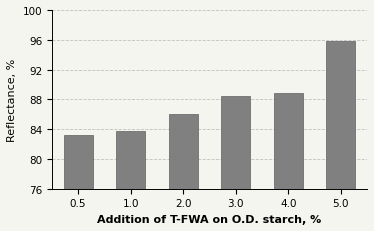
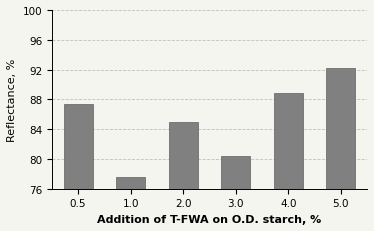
0.5: 83.2 -> 87.4
1.0: 83.7 -> 77.6
2.0: 86.1 -> 85.0
3.0: 88.4 -> 80.4
5.0: 95.8 -> 92.2
